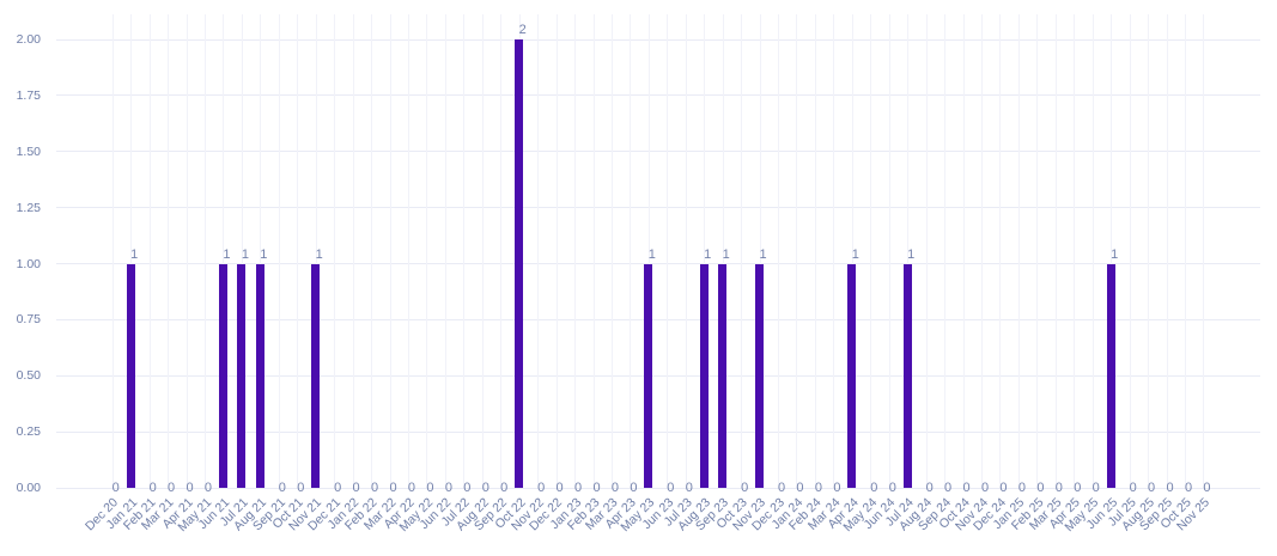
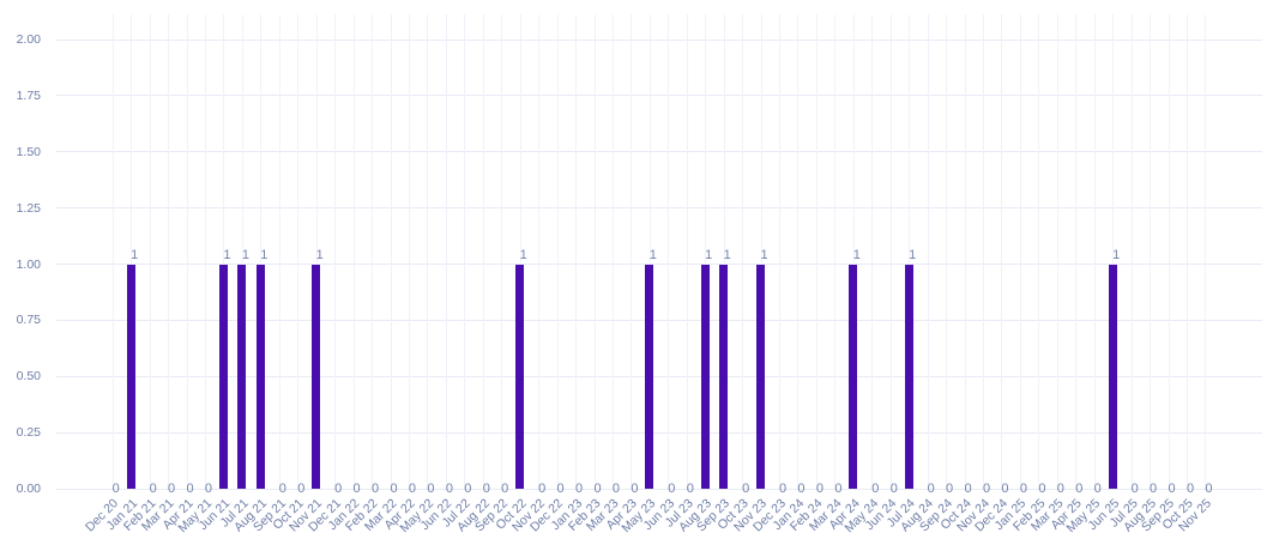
Oct 22: 2 -> 1
